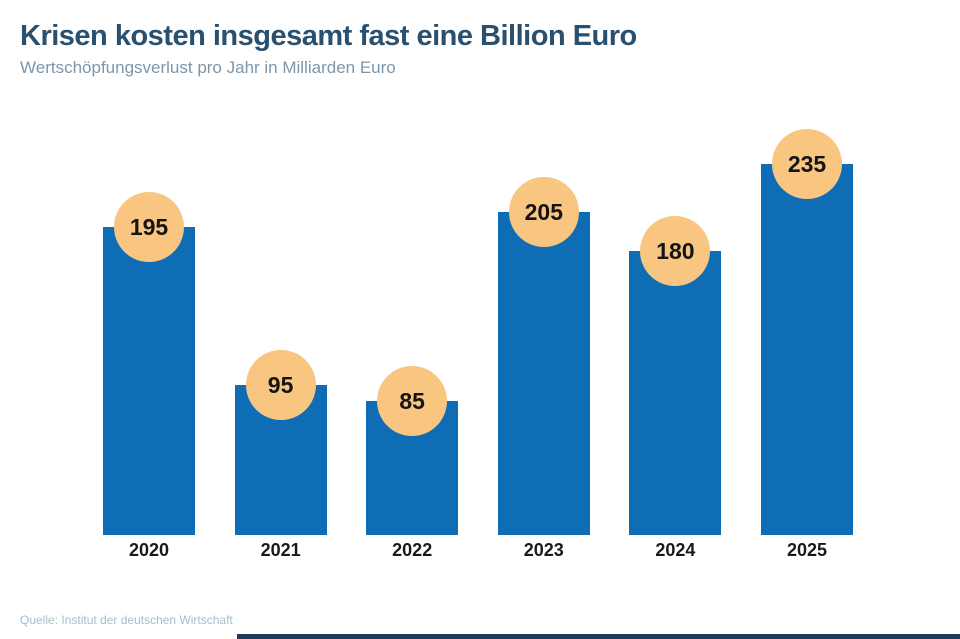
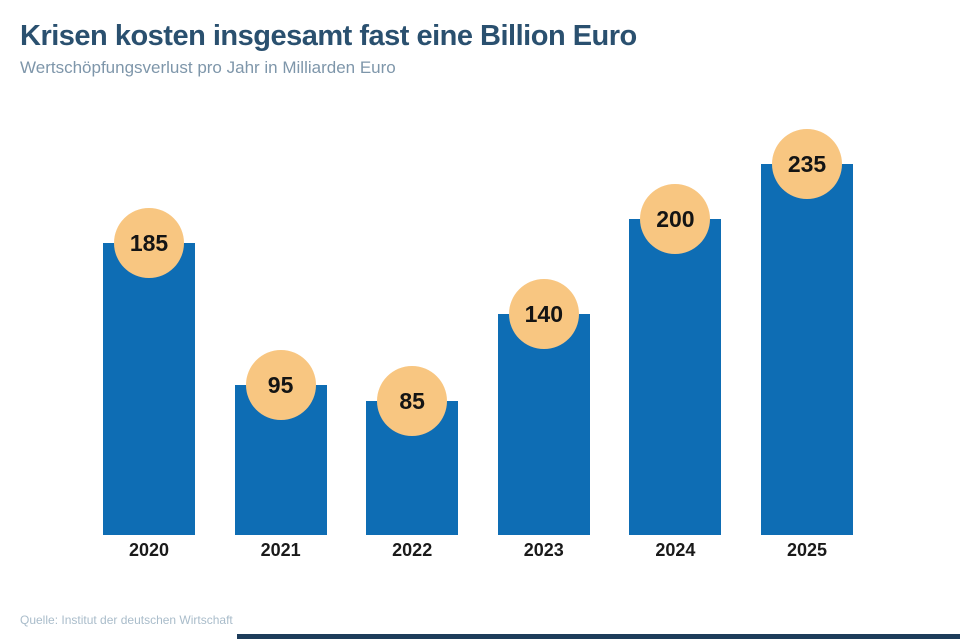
2020: 195 -> 185
2023: 205 -> 140
2024: 180 -> 200
